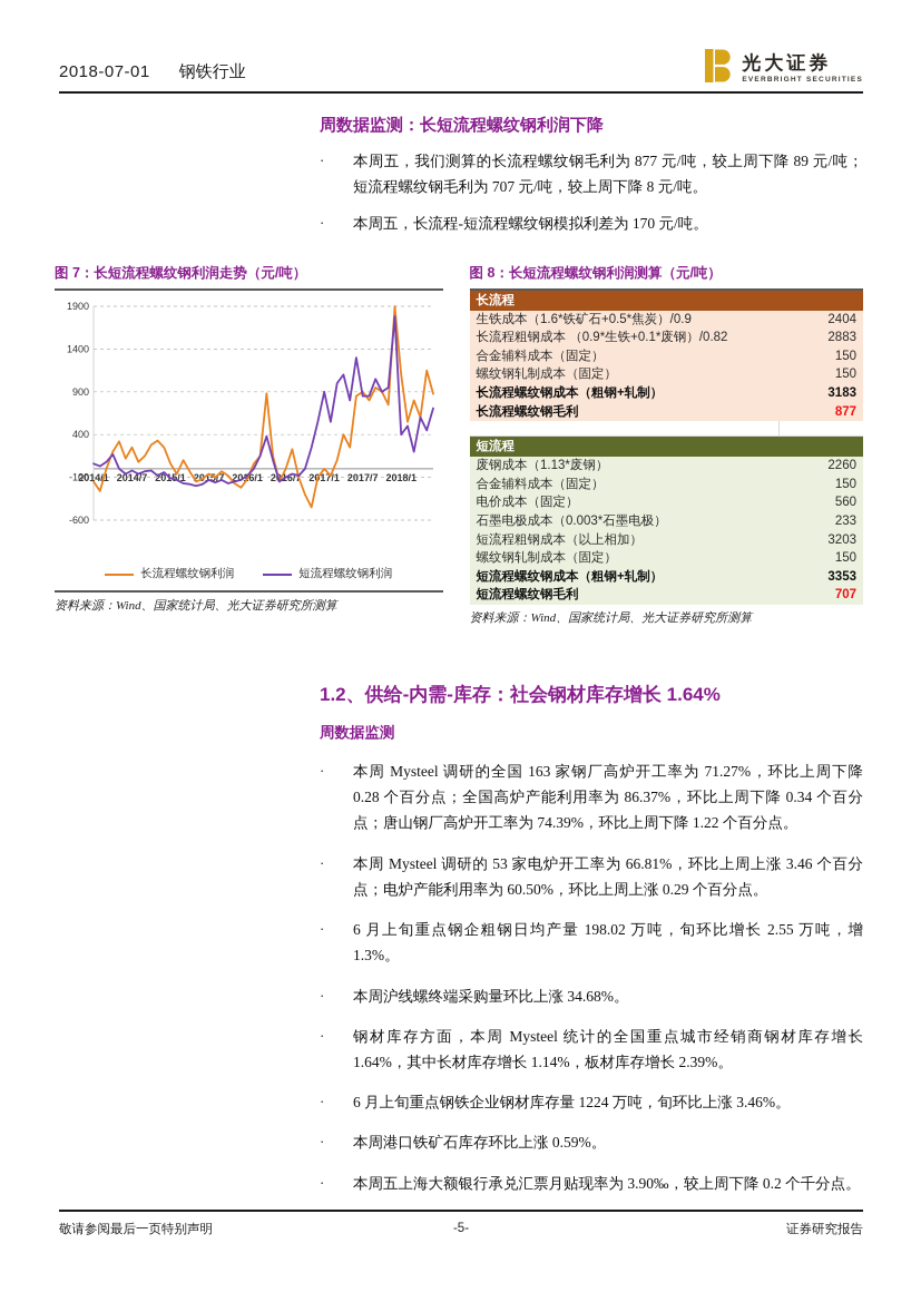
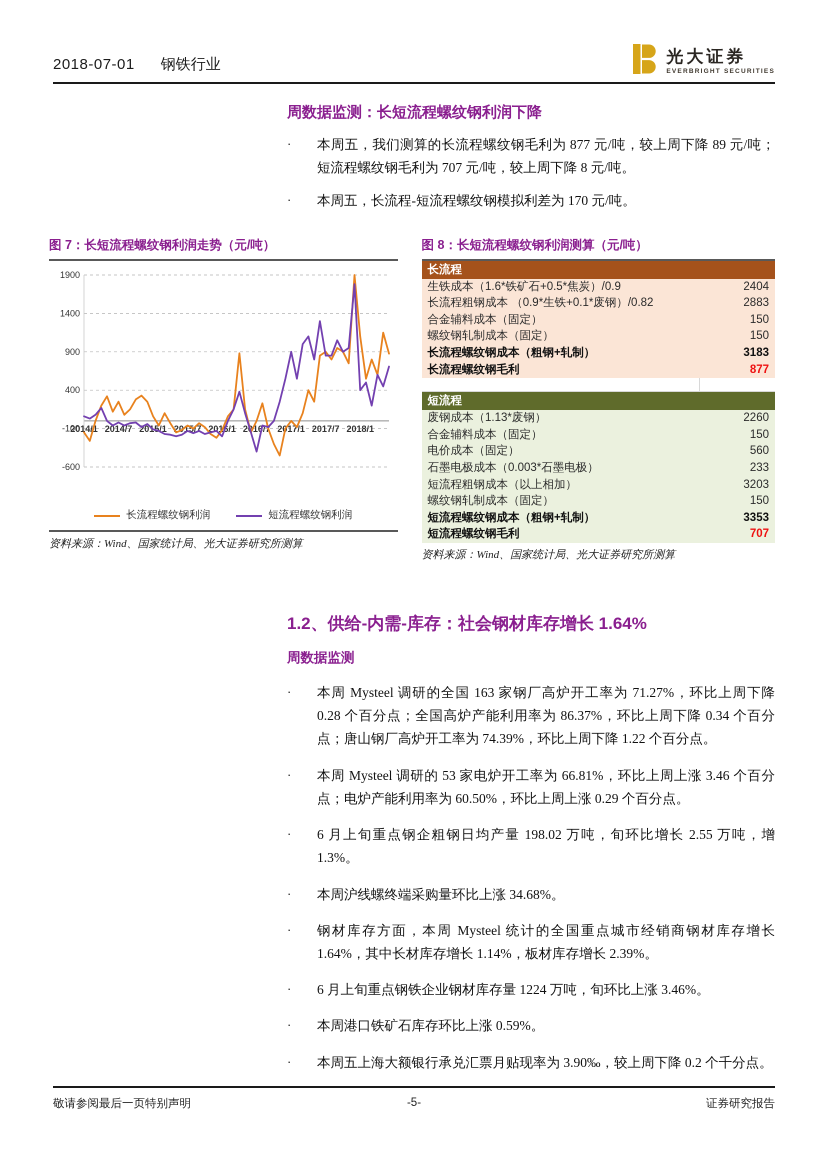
短流程螺纹钢利润/2016/1: -100 -> -200
短流程螺纹钢利润/2016/7: -100 -> -400
